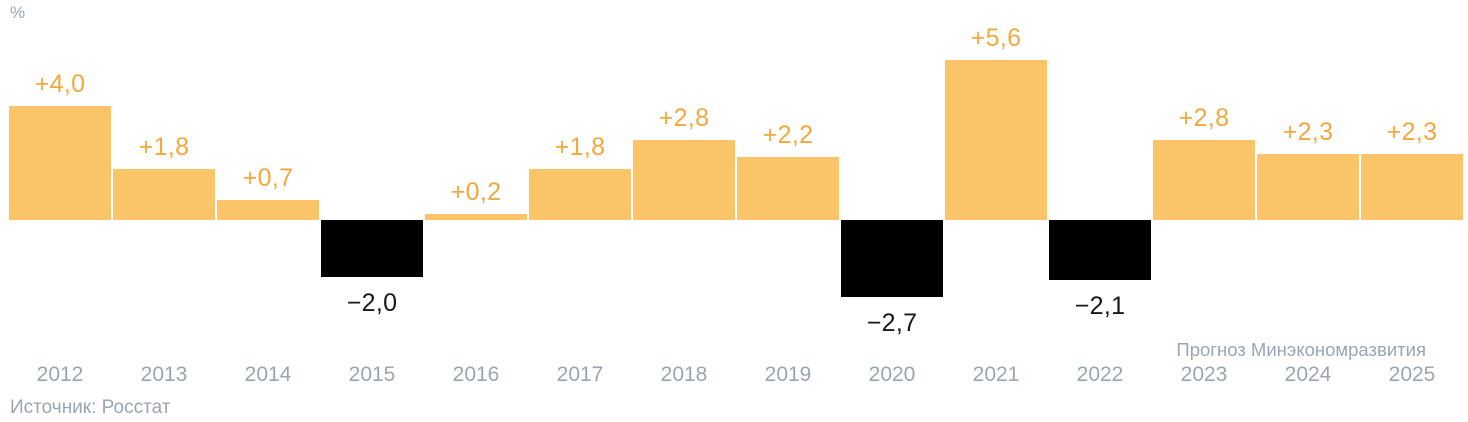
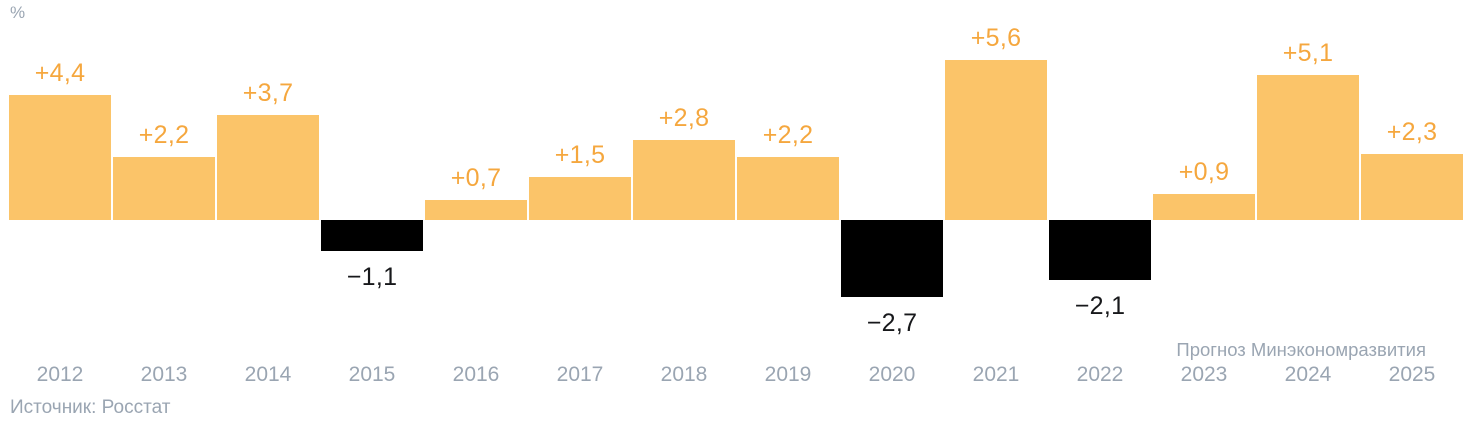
2012: +4,0 -> +4,4
2013: +1,8 -> +2,2
2014: +0,7 -> +3,7
2015: −2,0 -> −1,1
2016: +0,2 -> +0,7
2017: +1,8 -> +1,5
2023: +2,8 -> +0,9
2024: +2,3 -> +5,1
